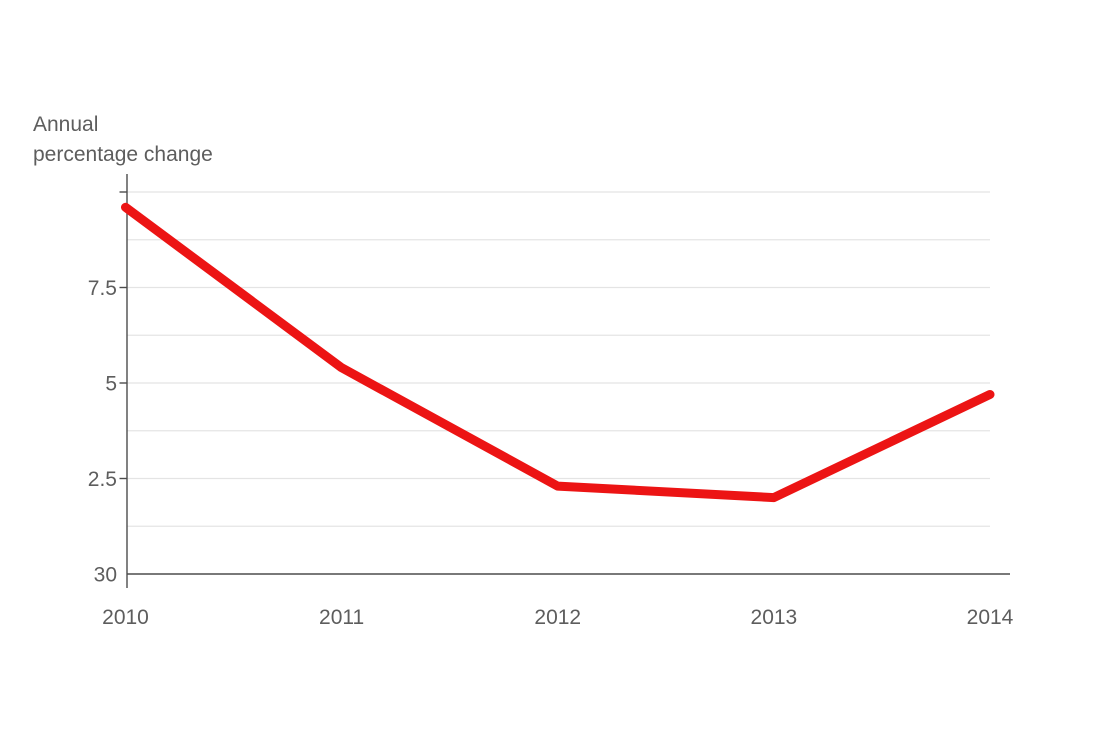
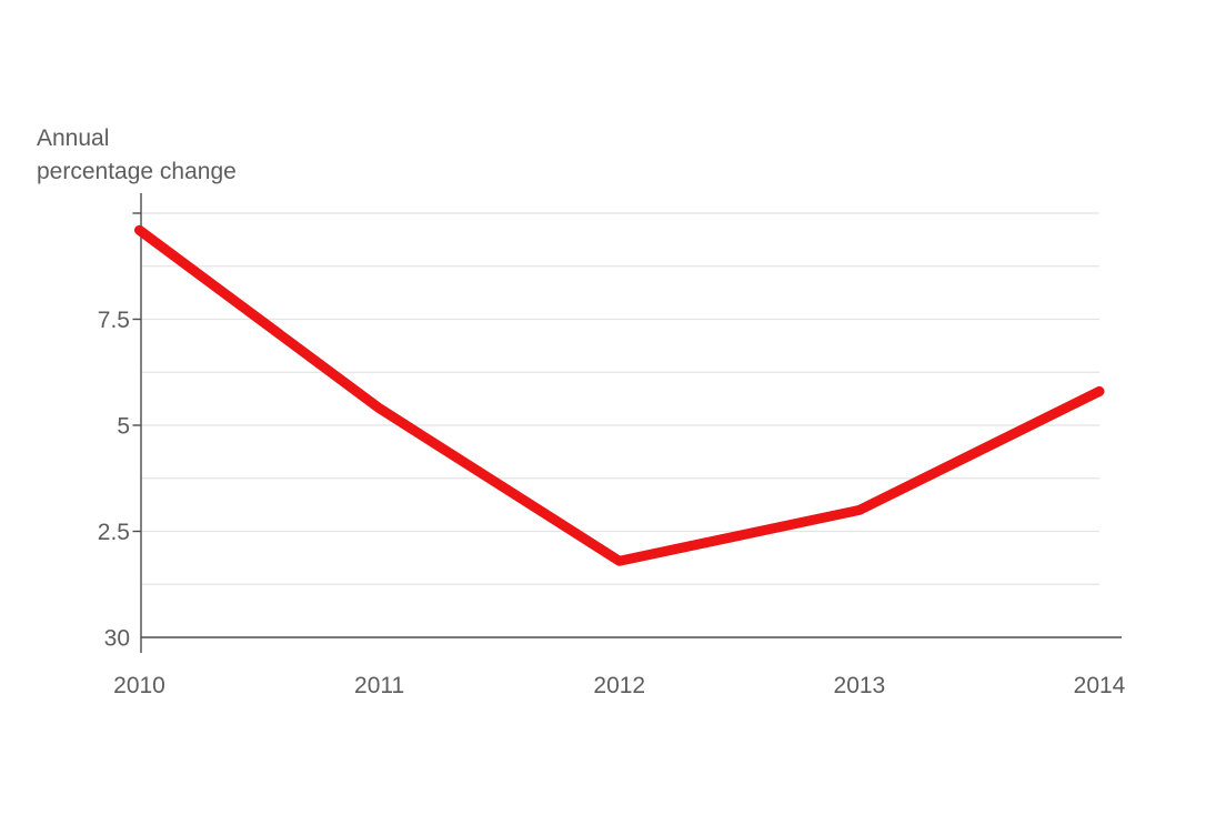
2012: 2.3 -> 1.8
2013: 2.0 -> 3.0
2014: 4.7 -> 5.8
